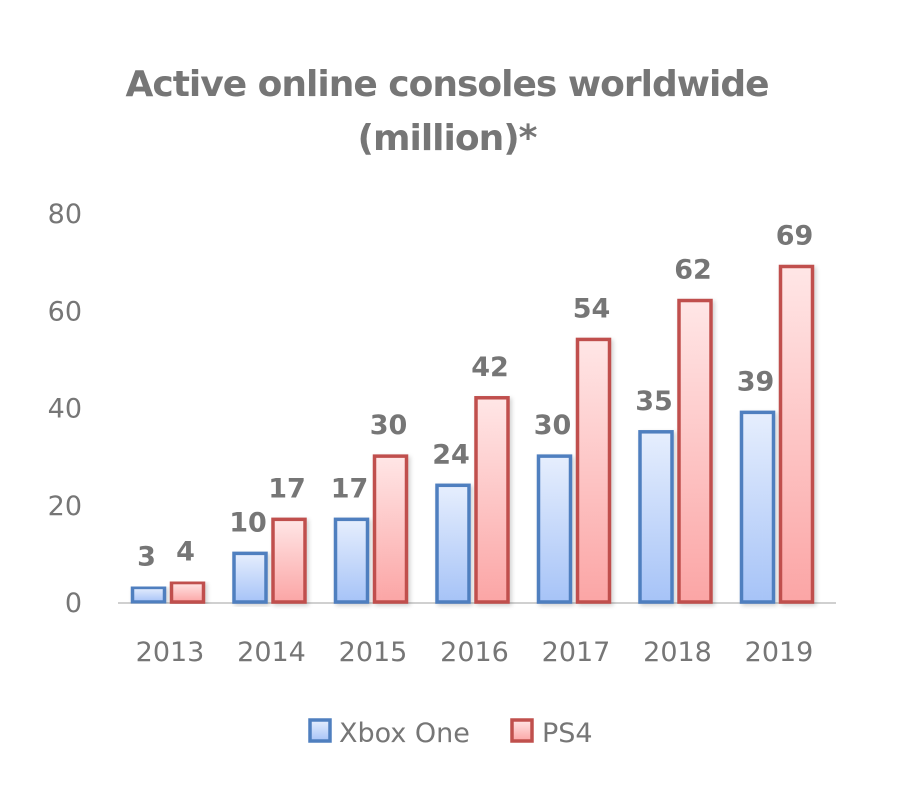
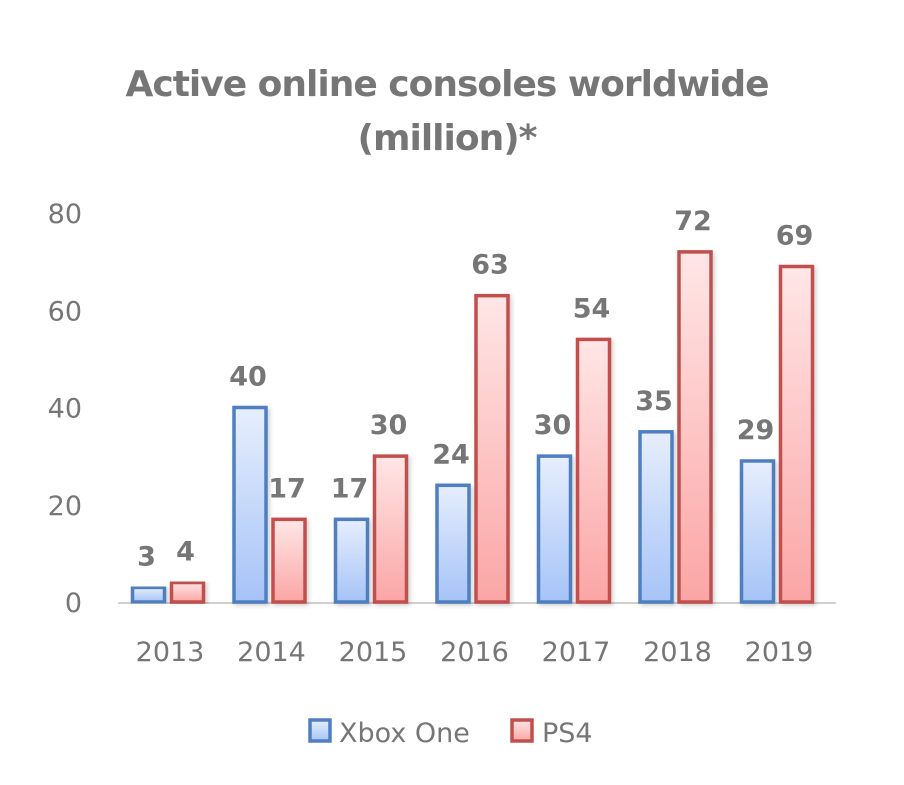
Xbox One/2014: 10 -> 40
PS4/2016: 42 -> 63
PS4/2018: 62 -> 72
Xbox One/2019: 39 -> 29
